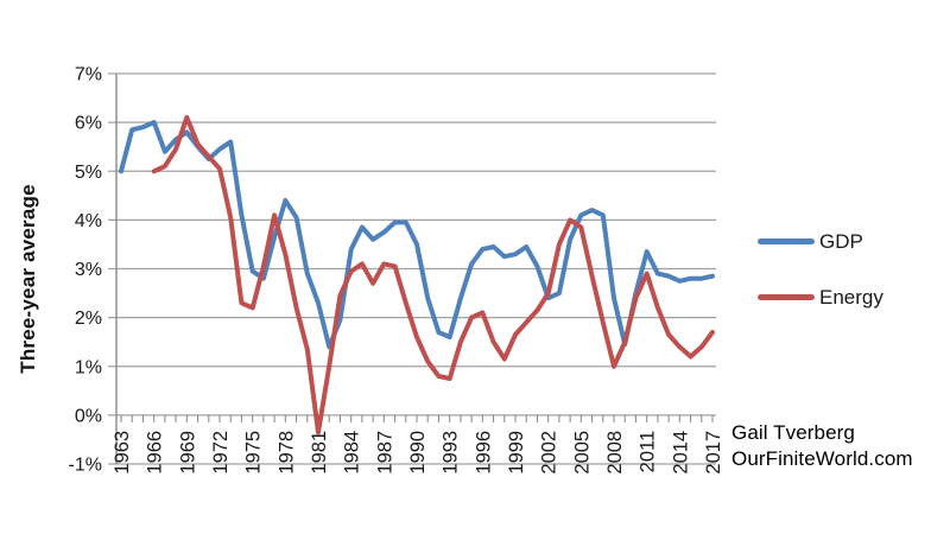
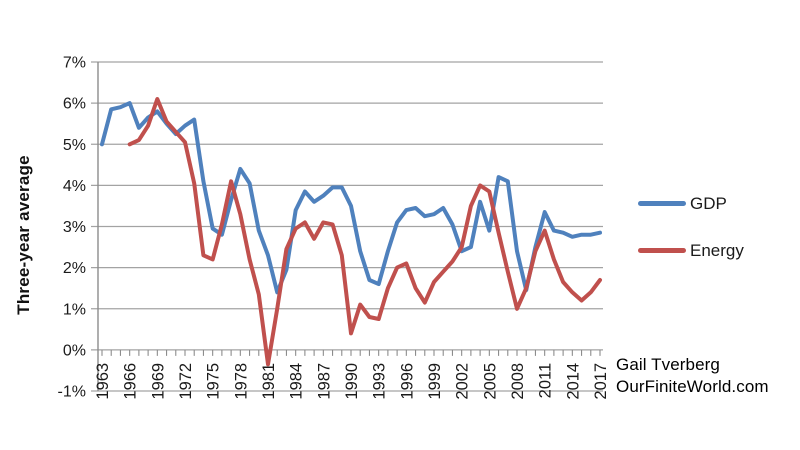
Energy/1990: 1.6% -> 0.4%
GDP/2005: 4.1% -> 2.9%
